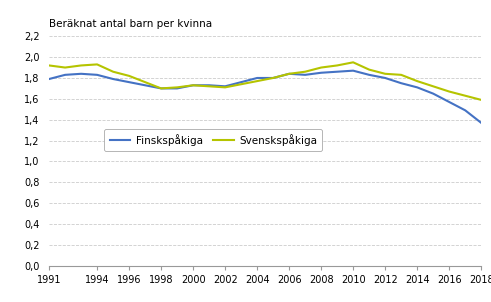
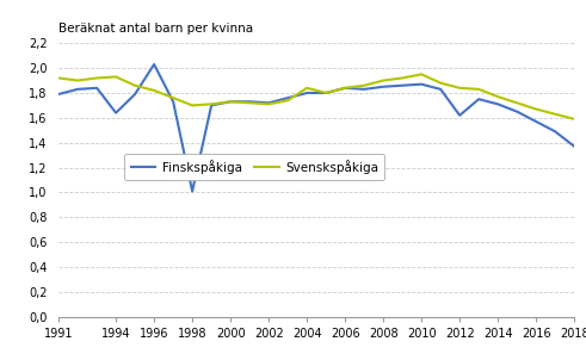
Finskspåkiga/1994: 1,83 -> 1,64
Finskspåkiga/1996: 1,76 -> 2,03
Finskspåkiga/1998: 1,70 -> 1,01
Svenskspåkiga/2004: 1,77 -> 1,84
Finskspåkiga/2012: 1,80 -> 1,62
